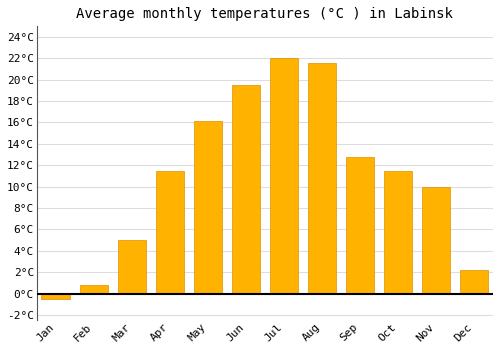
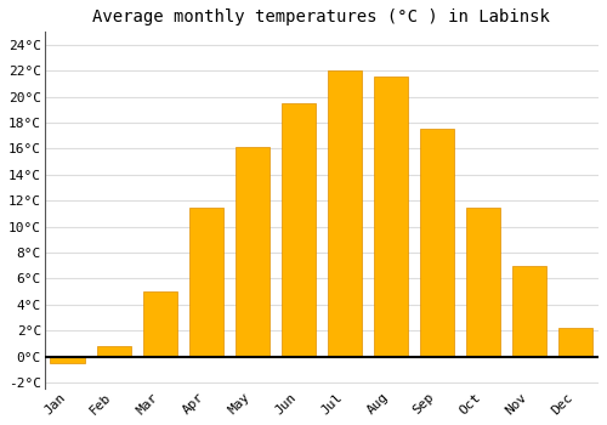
Sep: 12.8°C -> 17.5°C
Nov: 10.0°C -> 7.0°C
